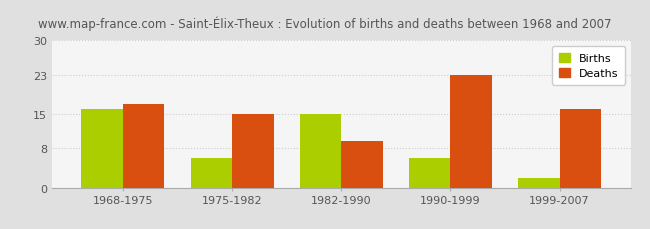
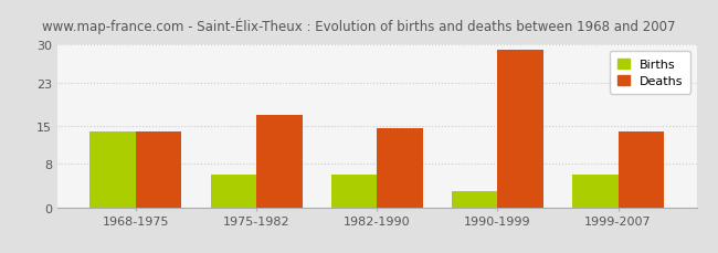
Births/1968-1975: 16 -> 14
Deaths/1968-1975: 17.0 -> 14.0
Deaths/1975-1982: 15.0 -> 17.0
Births/1982-1990: 15 -> 6
Deaths/1982-1990: 9.5 -> 14.5
Births/1990-1999: 6 -> 3
Deaths/1990-1999: 23.0 -> 29.0
Births/1999-2007: 2 -> 6
Deaths/1999-2007: 16.0 -> 14.0
